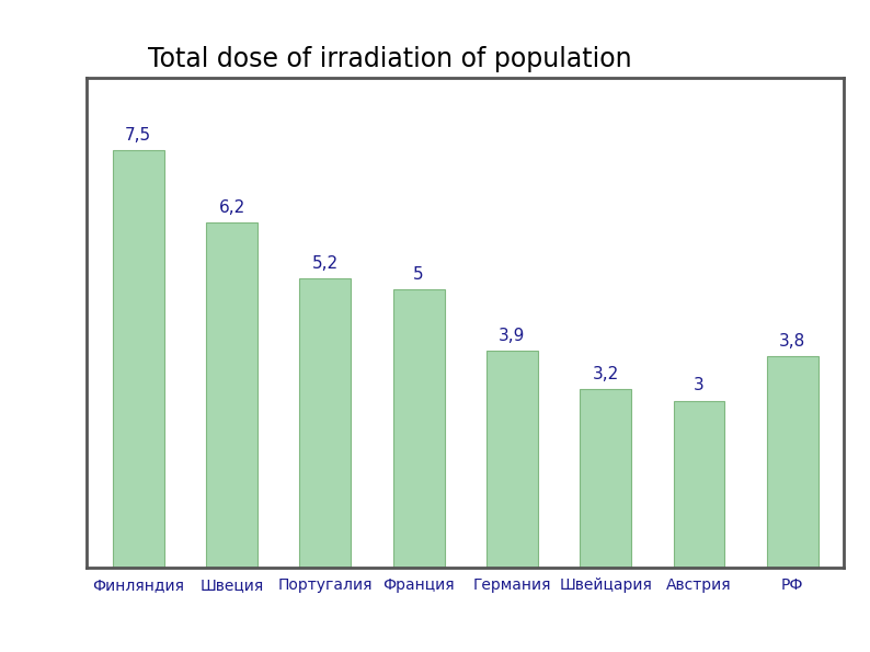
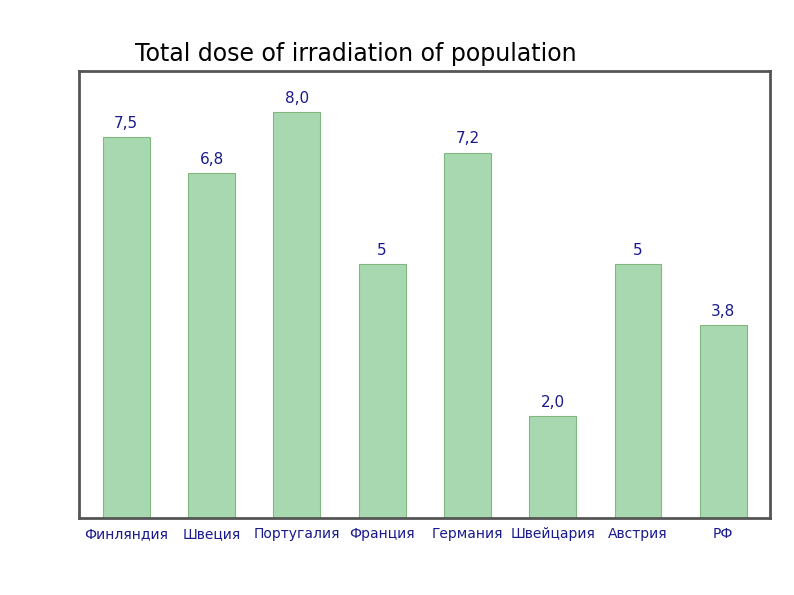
Швеция: 6,2 -> 6,8
Португалия: 5,2 -> 8,0
Германия: 3,9 -> 7,2
Швейцария: 3,2 -> 2,0
Австрия: 3 -> 5
